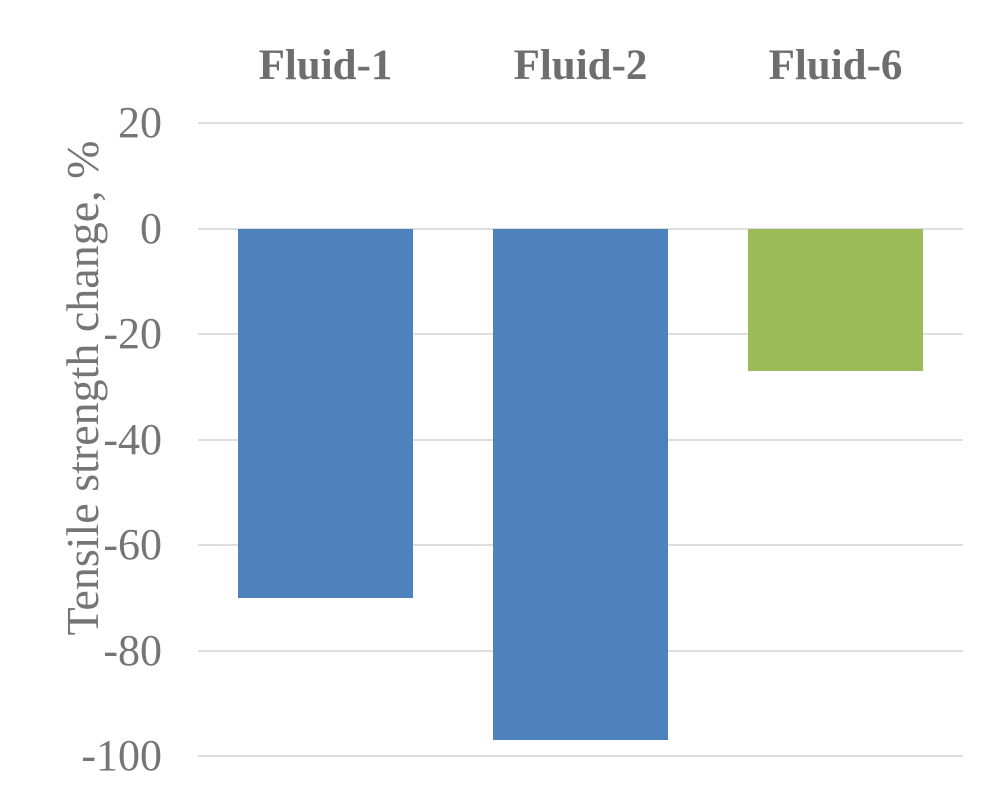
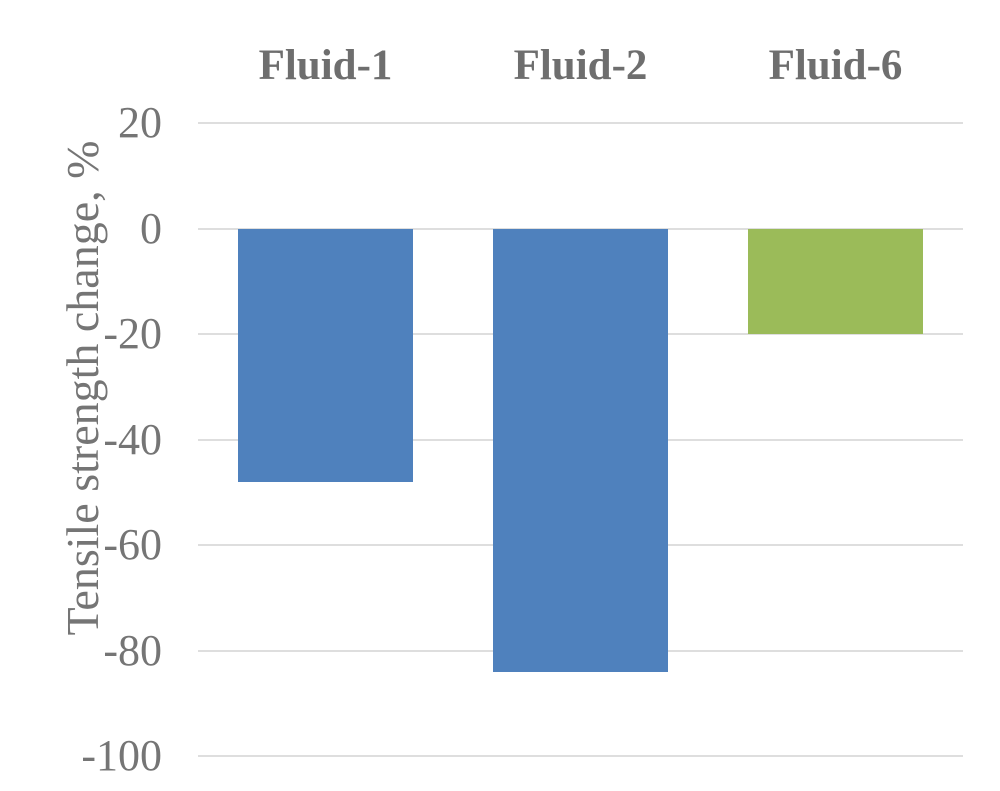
Fluid-1: -70 -> -48
Fluid-2: -97 -> -84
Fluid-6: -27 -> -20
